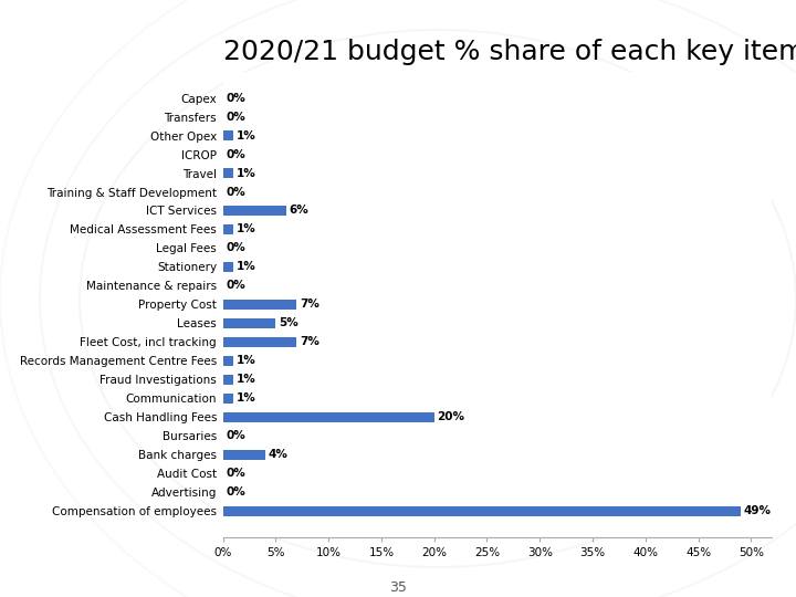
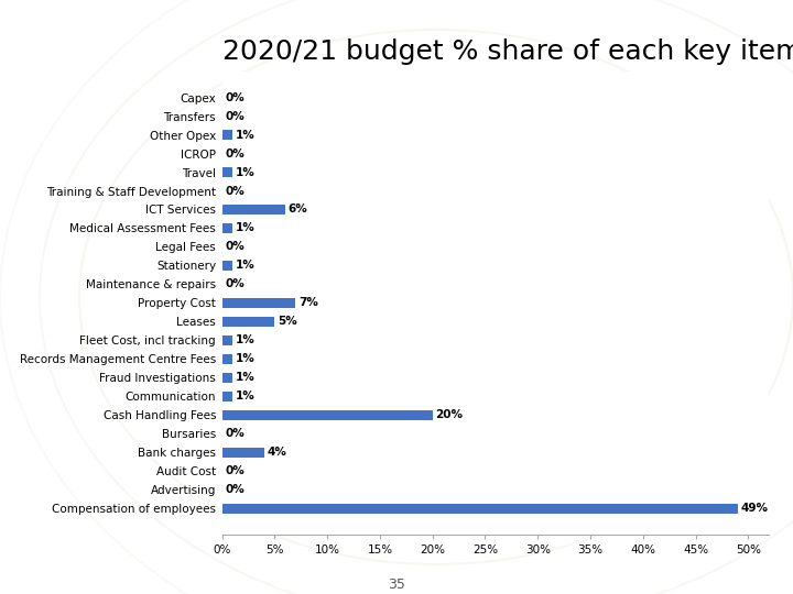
Fleet Cost, incl tracking: 7% -> 1%
